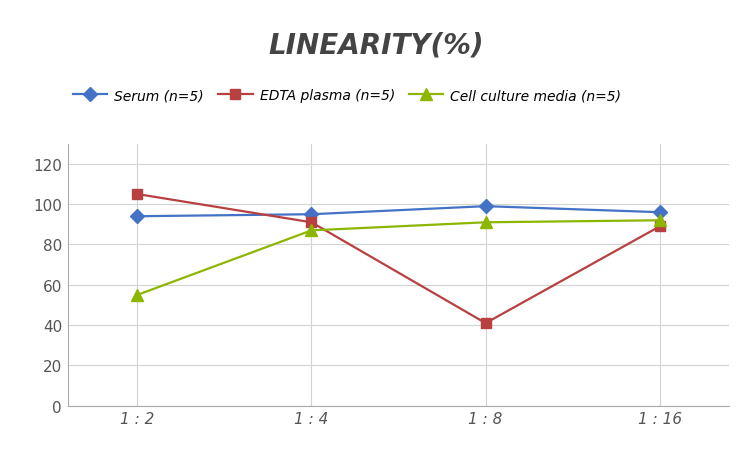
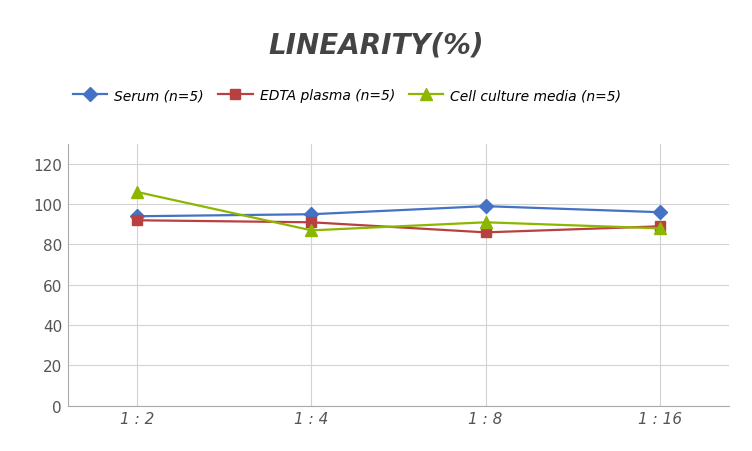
EDTA plasma (n=5)/1 : 2: 105 -> 92
Cell culture media (n=5)/1 : 2: 55 -> 106
EDTA plasma (n=5)/1 : 8: 41 -> 86
Cell culture media (n=5)/1 : 16: 92 -> 88
